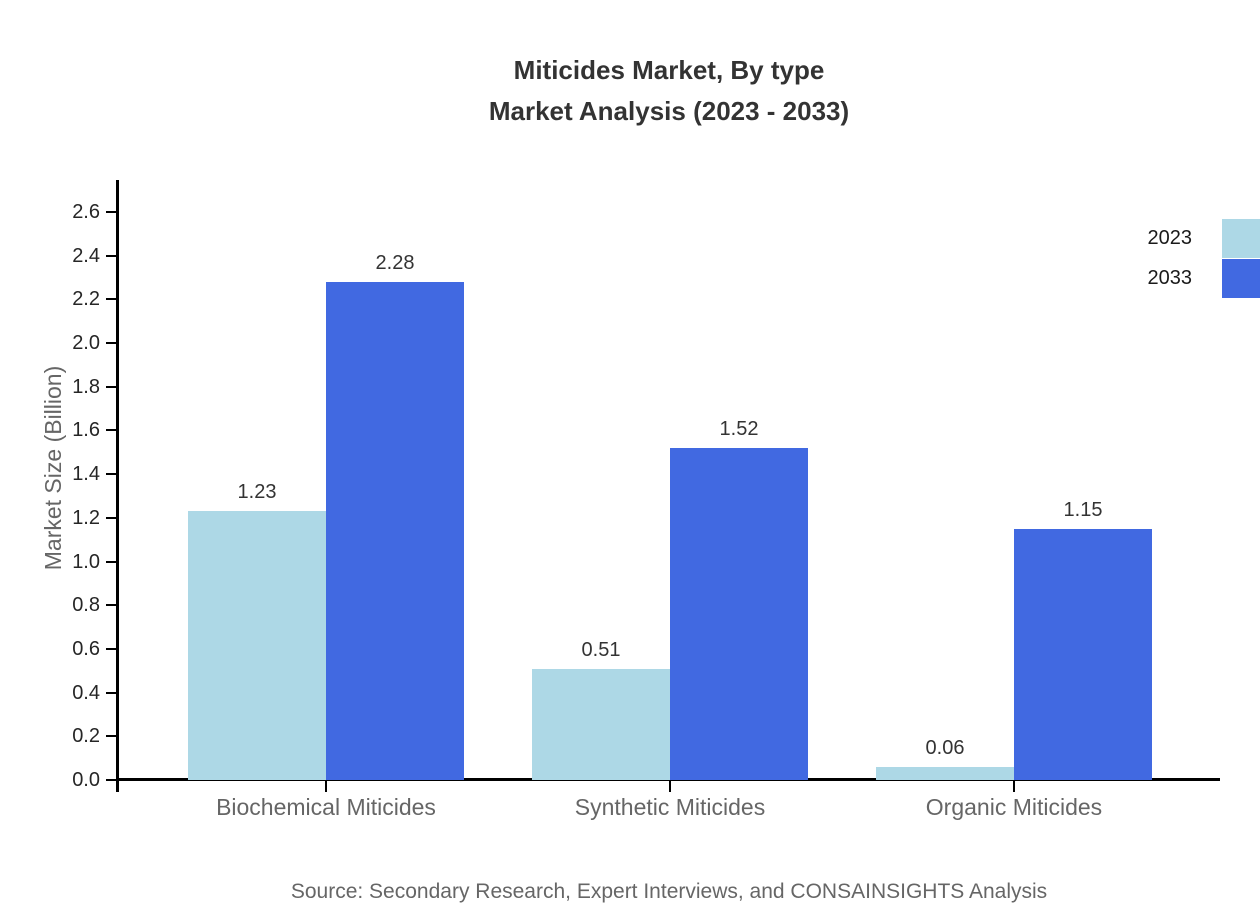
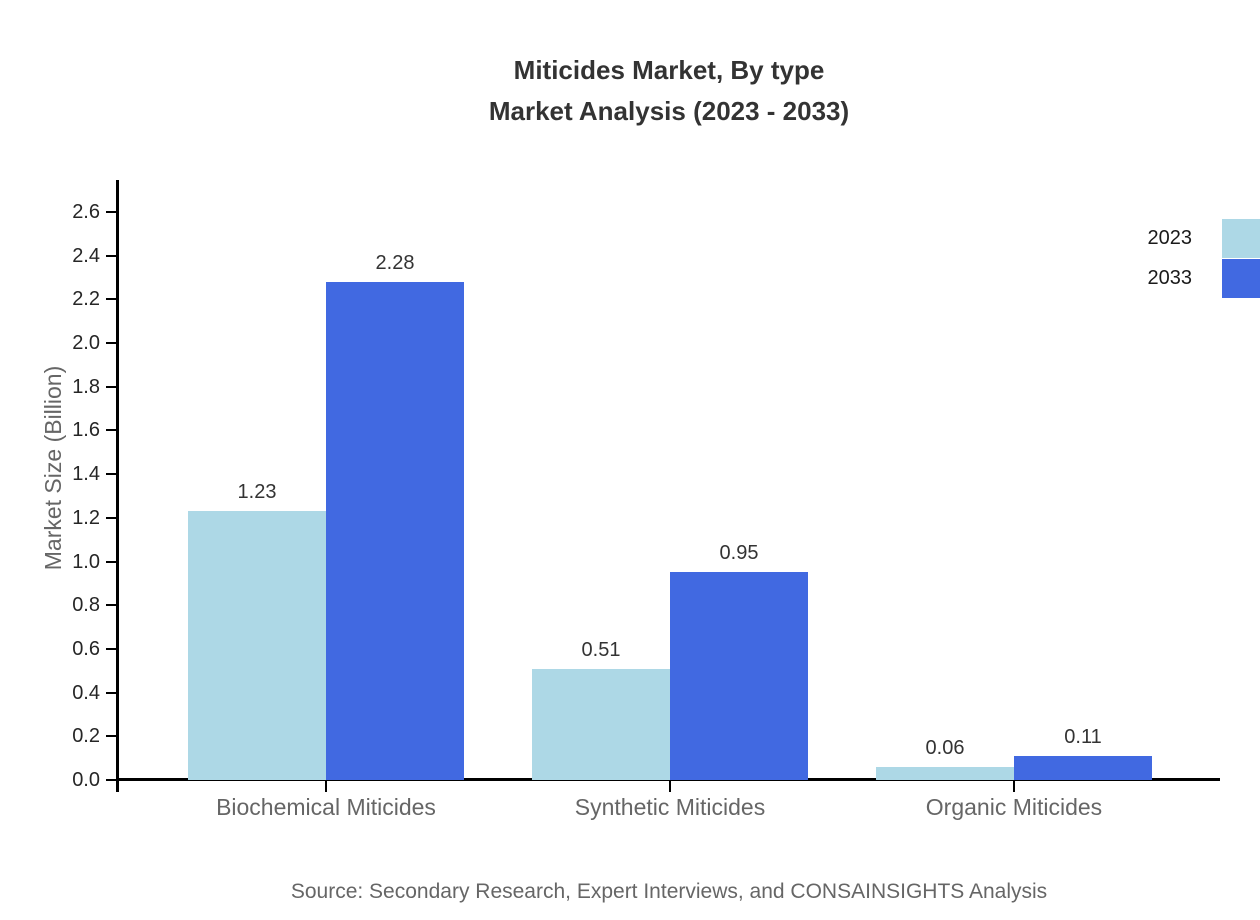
2033/Synthetic Miticides: 1.52 -> 0.95
2033/Organic Miticides: 1.15 -> 0.11
